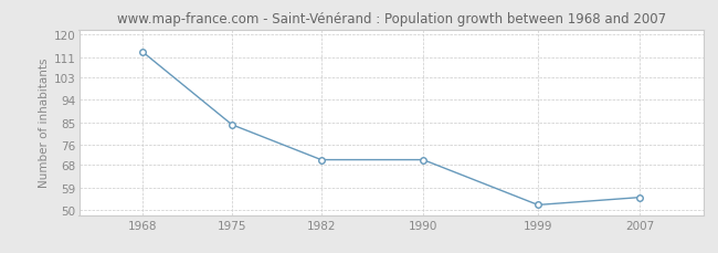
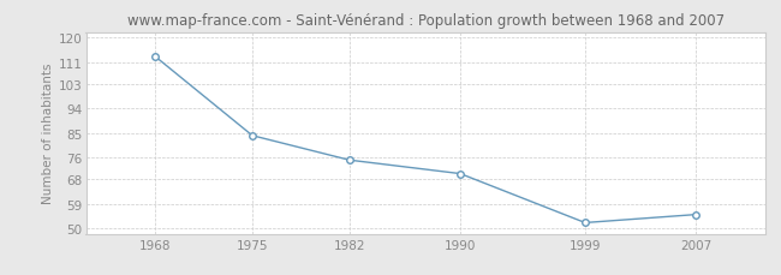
1982: 70 -> 75
